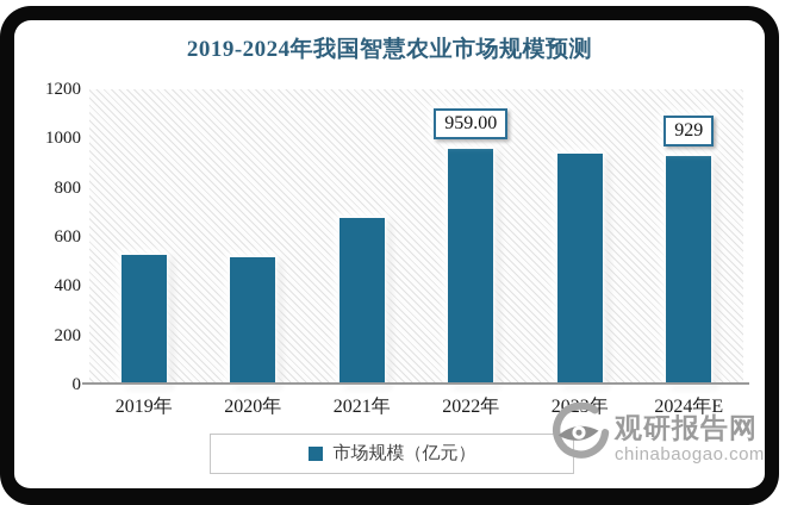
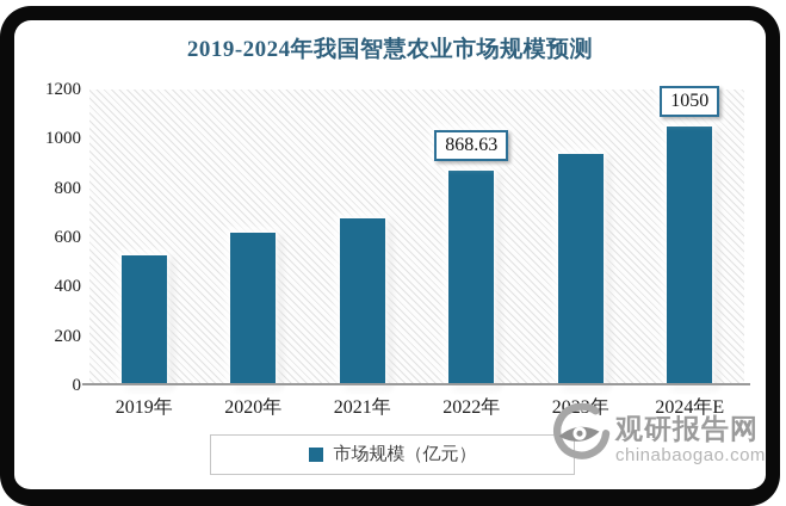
2020年: 520 -> 620
2022年: 959.00 -> 868.63
2024年E: 929 -> 1050
